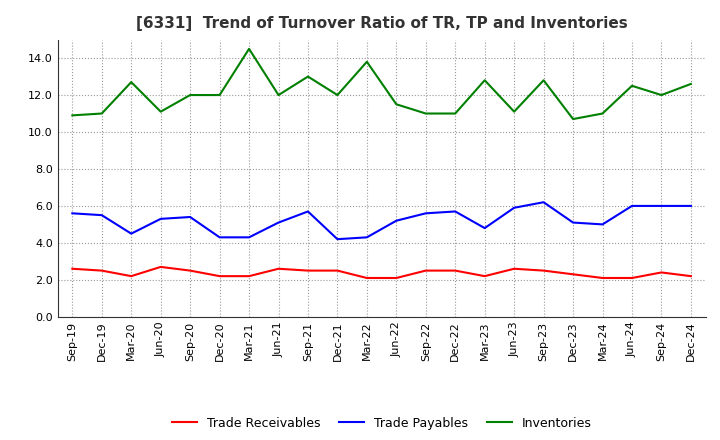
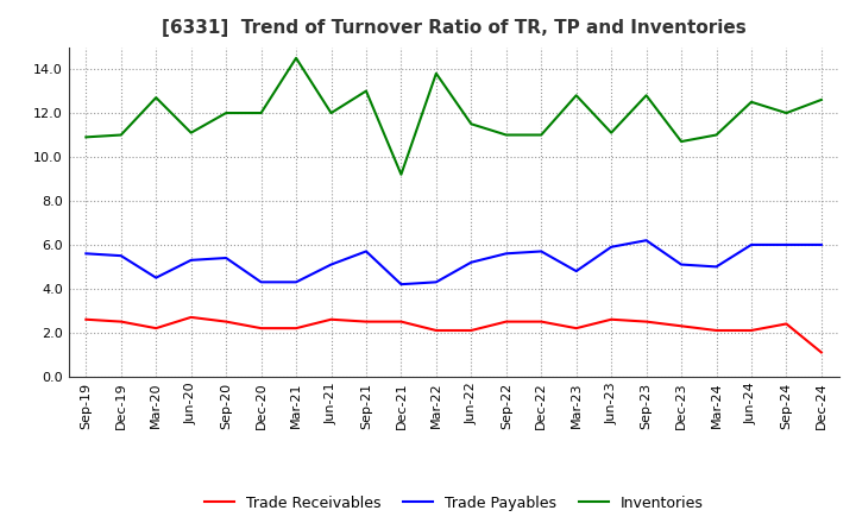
Inventories/Dec-21: 12.0 -> 9.2
Trade Receivables/Dec-24: 2.2 -> 1.1
